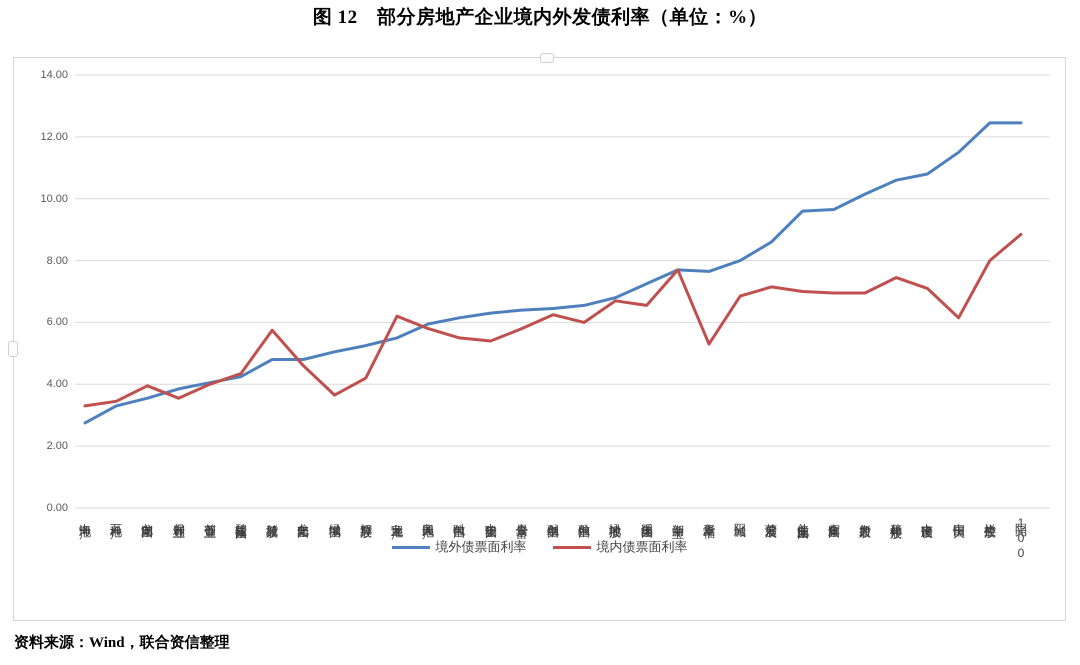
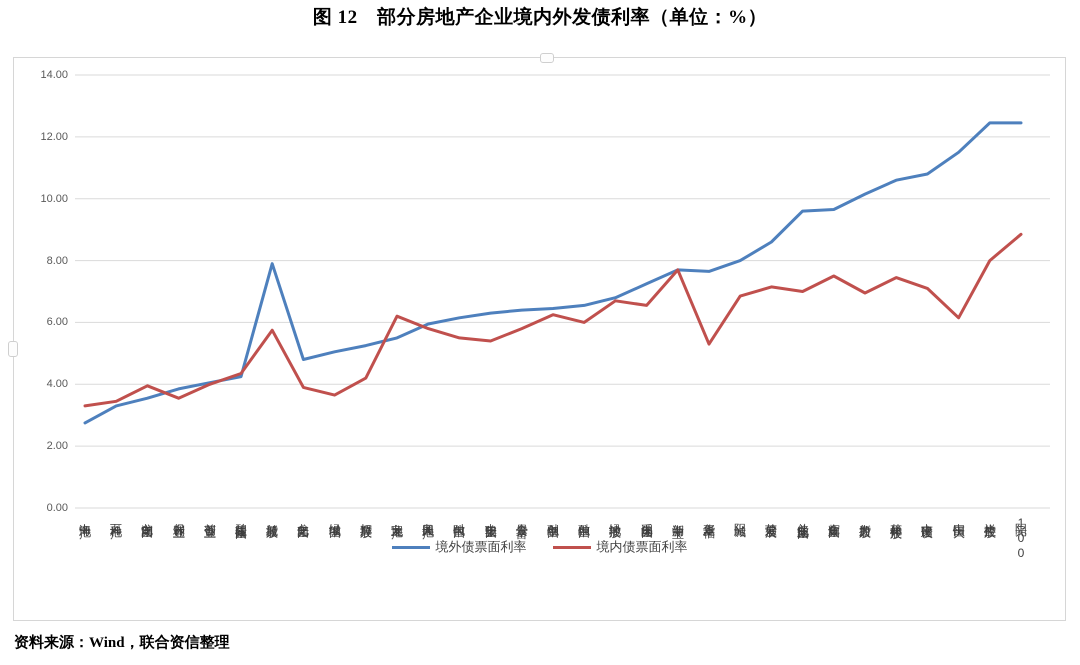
境外债票面利率/新城控股: 4.8 -> 7.9
境内债票面利率/龙光集团: 4.6 -> 3.9
境内债票面利率/金辉集团: 7.0 -> 7.5
